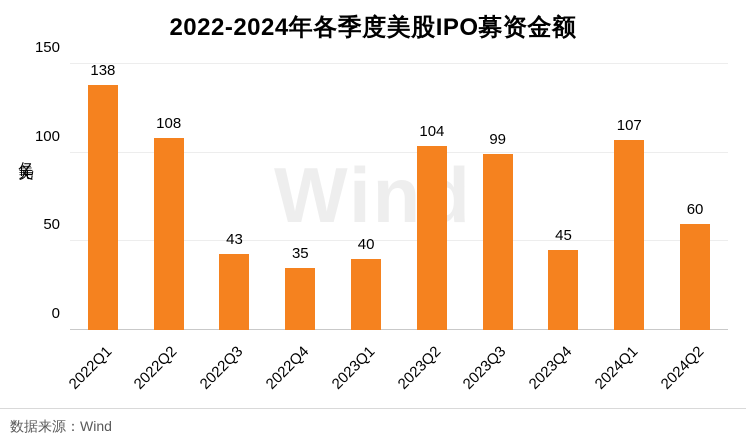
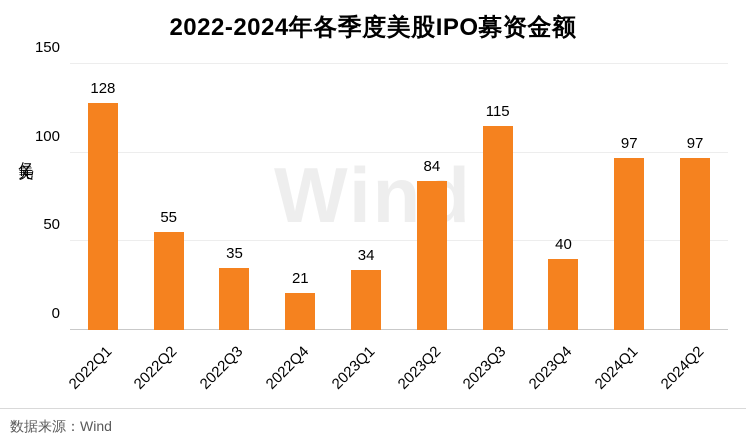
2022Q1: 138 -> 128
2022Q2: 108 -> 55
2022Q3: 43 -> 35
2022Q4: 35 -> 21
2023Q1: 40 -> 34
2023Q2: 104 -> 84
2023Q3: 99 -> 115
2023Q4: 45 -> 40
2024Q1: 107 -> 97
2024Q2: 60 -> 97
